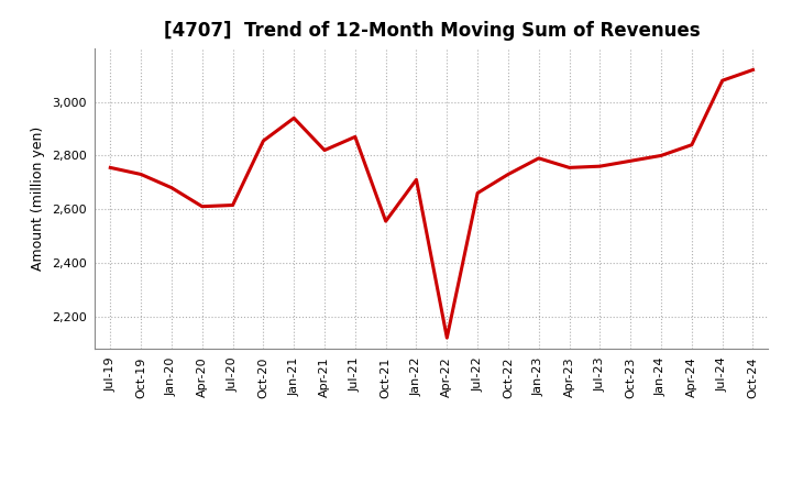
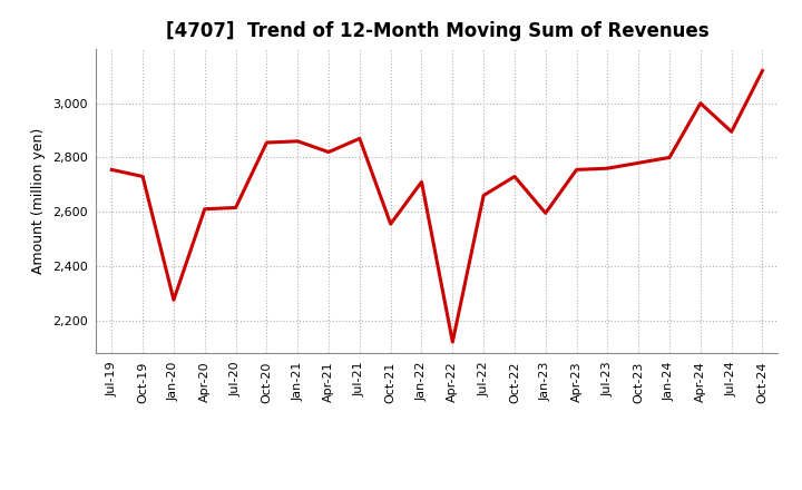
Jan-20: 2,680 -> 2,275
Jan-21: 2,940 -> 2,860
Jan-23: 2,790 -> 2,595
Apr-24: 2,840 -> 3,000
Jul-24: 3,080 -> 2,895
